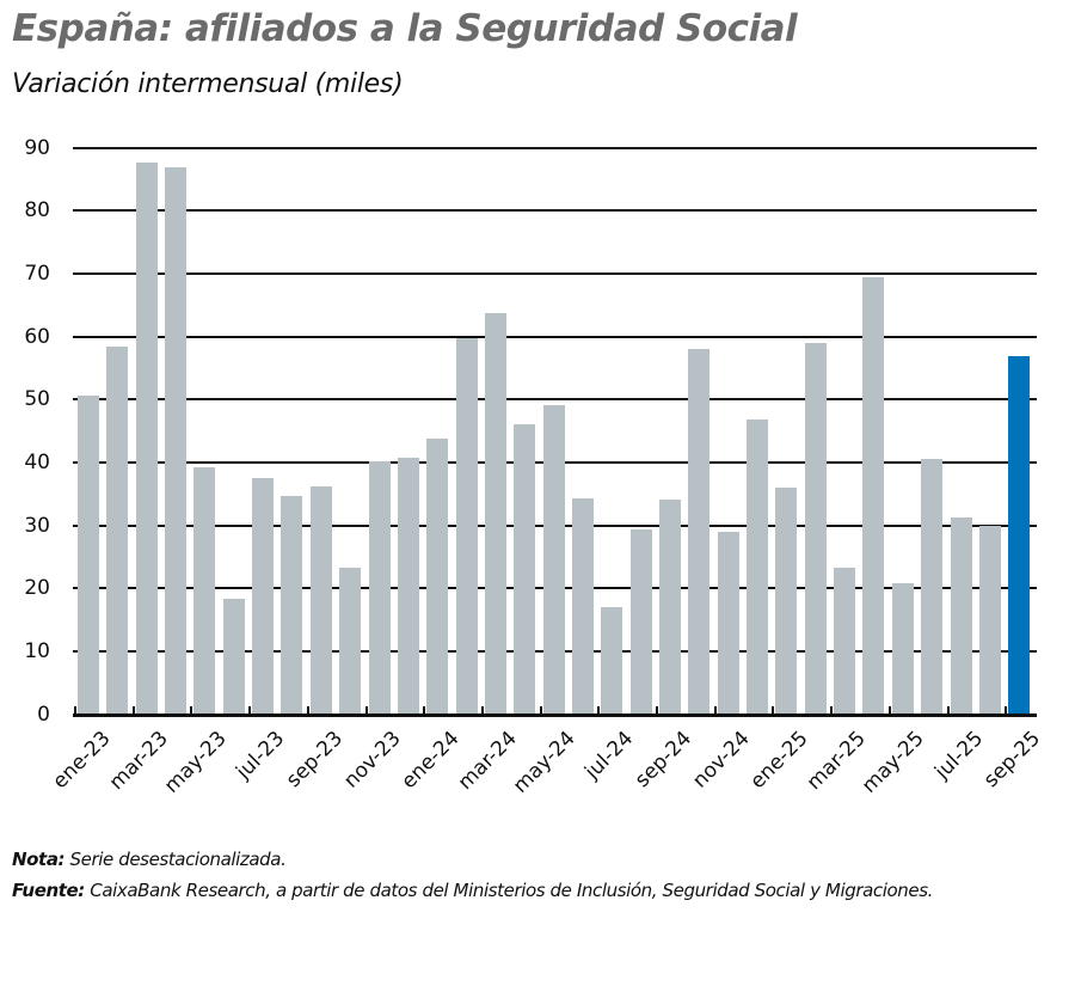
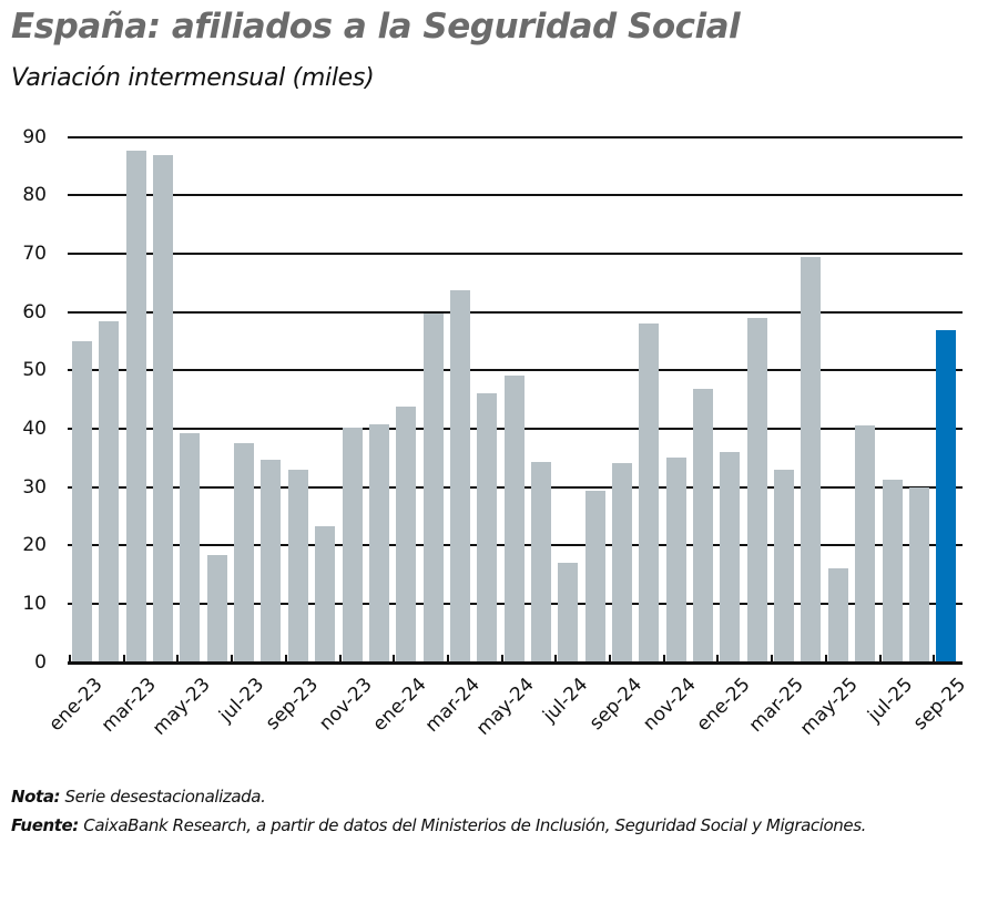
ene-23: 51 -> 55
sep-23: 36 -> 33
nov-24: 29 -> 35
mar-25: 23 -> 33
may-25: 21 -> 16
